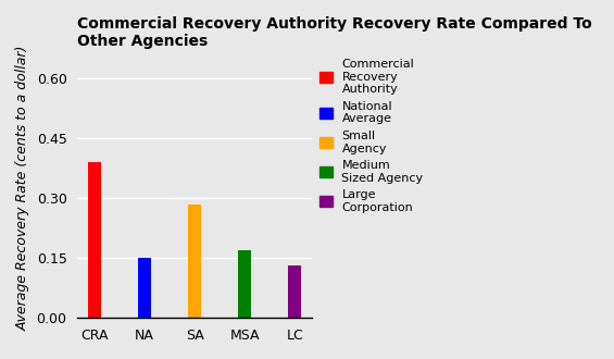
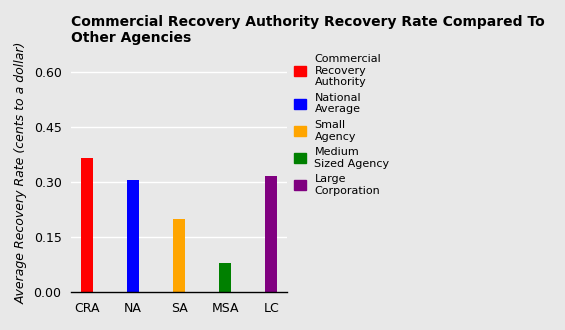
CRA: 0.390 -> 0.365
NA: 0.150 -> 0.305
SA: 0.285 -> 0.200
MSA: 0.170 -> 0.080
LC: 0.130 -> 0.315
